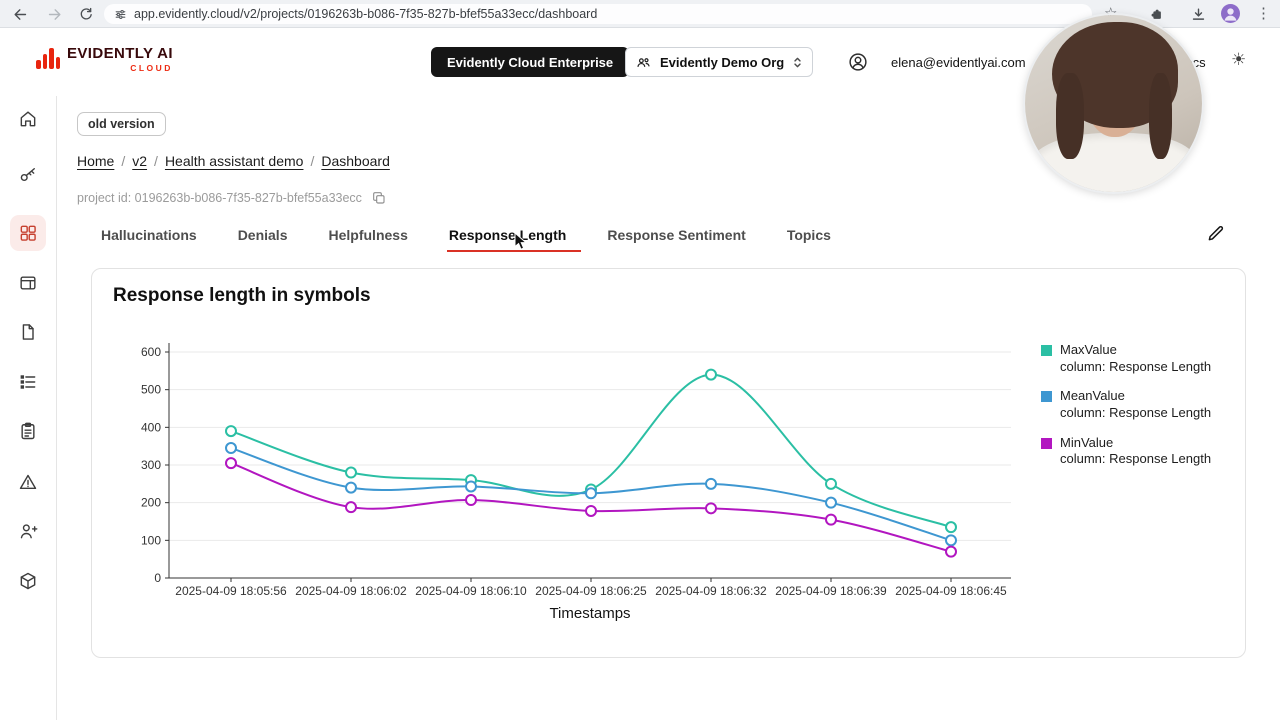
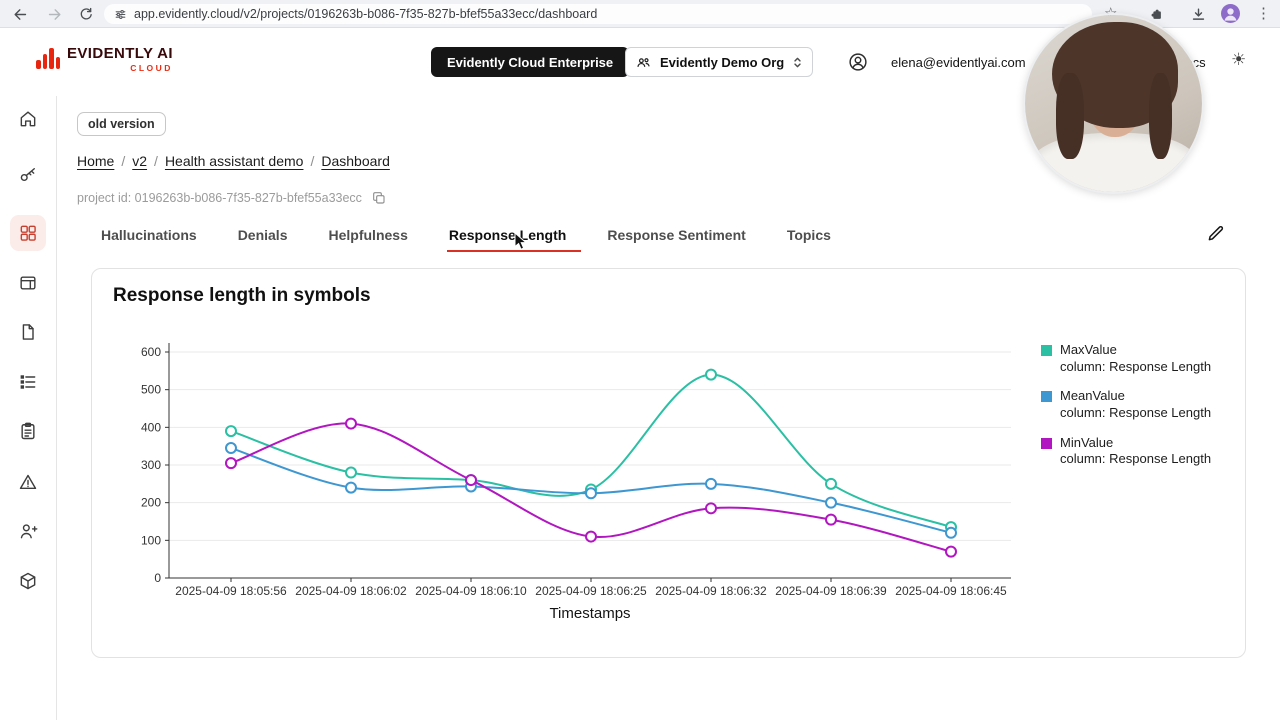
MinValue/2025-04-09 18:06:02: 190 -> 410
MinValue/2025-04-09 18:06:10: 210 -> 260
MinValue/2025-04-09 18:06:25: 180 -> 110
MeanValue/2025-04-09 18:06:45: 100 -> 120
